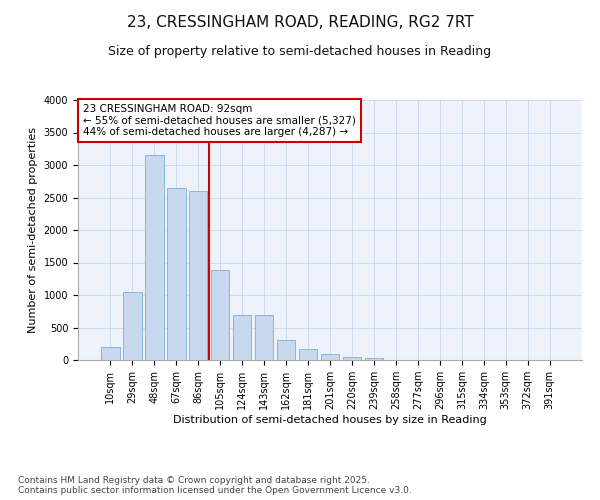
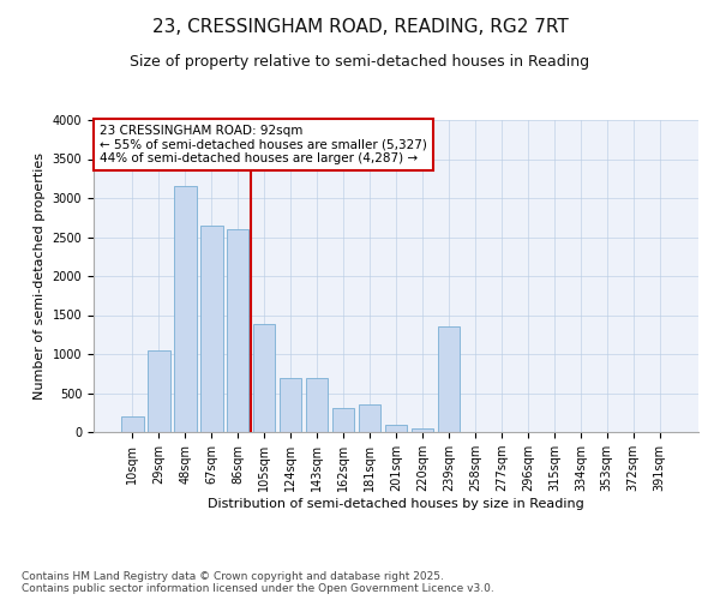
181sqm: 180 -> 360
239sqm: 30 -> 1360
